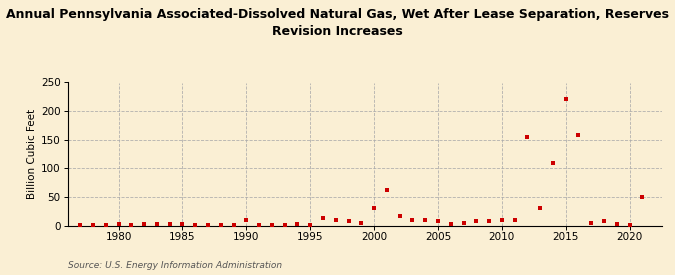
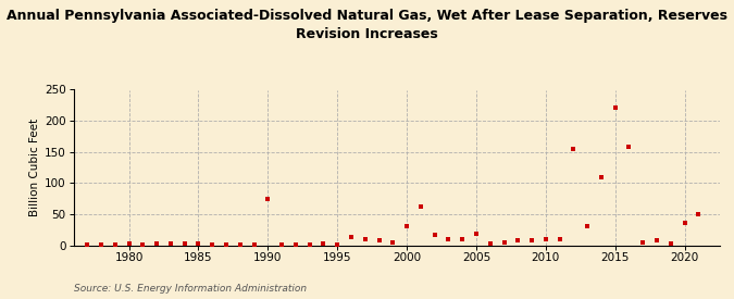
1990: 9 -> 74
2005: 7 -> 18
2020: 1 -> 36
